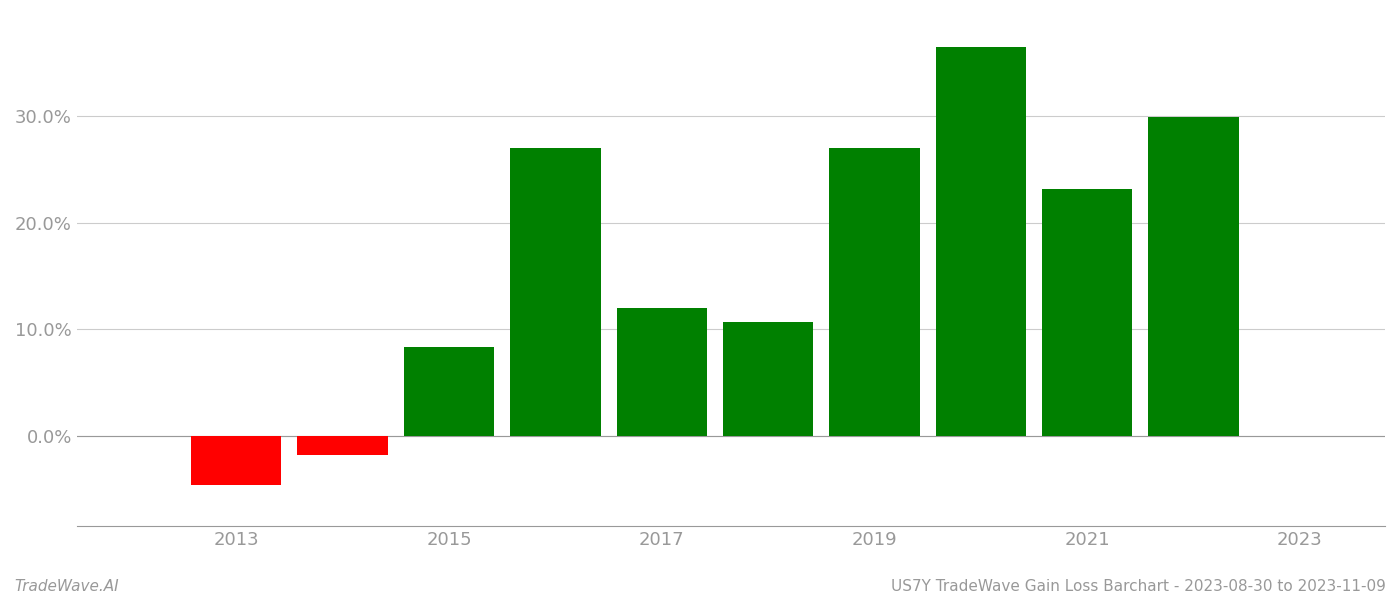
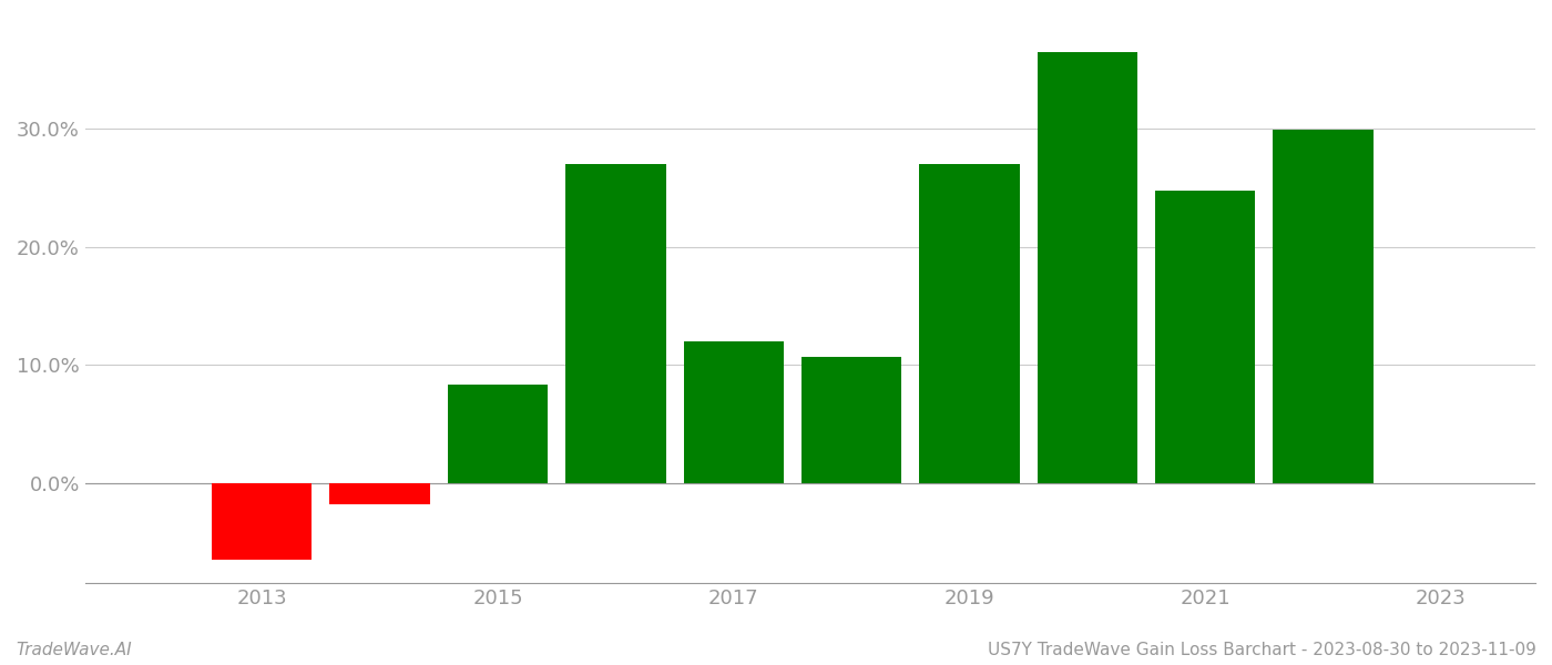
2013: -4.6% -> -6.5%
2021: 23.2% -> 24.8%
